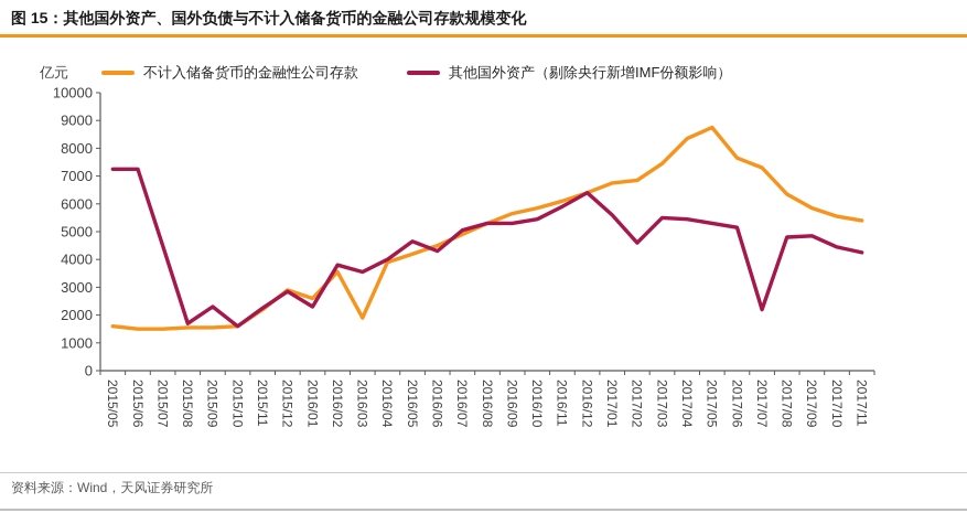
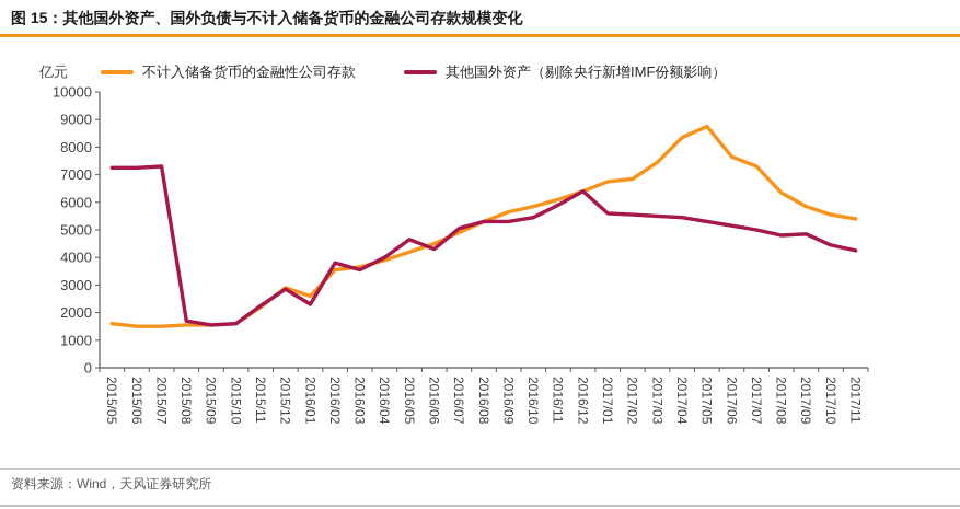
其他国外资产（剔除央行新增IMF份额影响）/2015/07: 4500 -> 7300
其他国外资产（剔除央行新增IMF份额影响）/2015/09: 2300 -> 1600
不计入储备货币的金融性公司存款/2016/03: 1900 -> 3600
其他国外资产（剔除央行新增IMF份额影响）/2017/02: 4600 -> 5600
其他国外资产（剔除央行新增IMF份额影响）/2017/07: 2200 -> 5000
